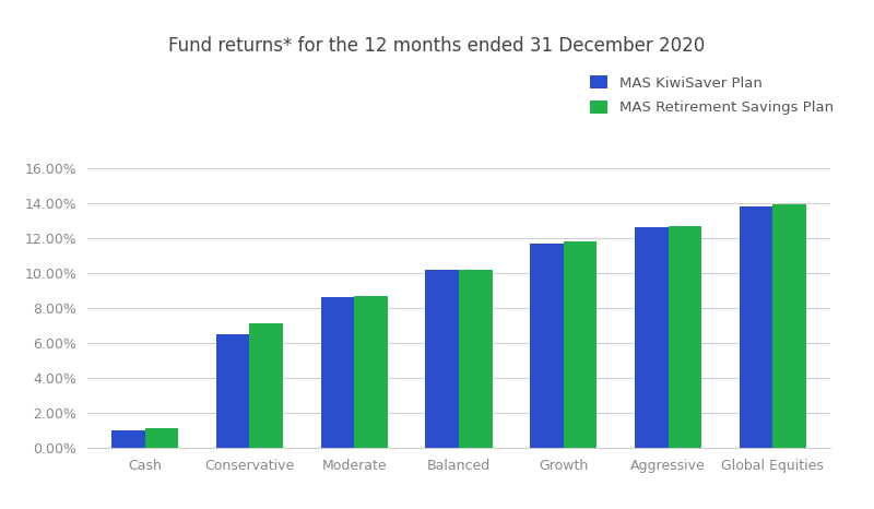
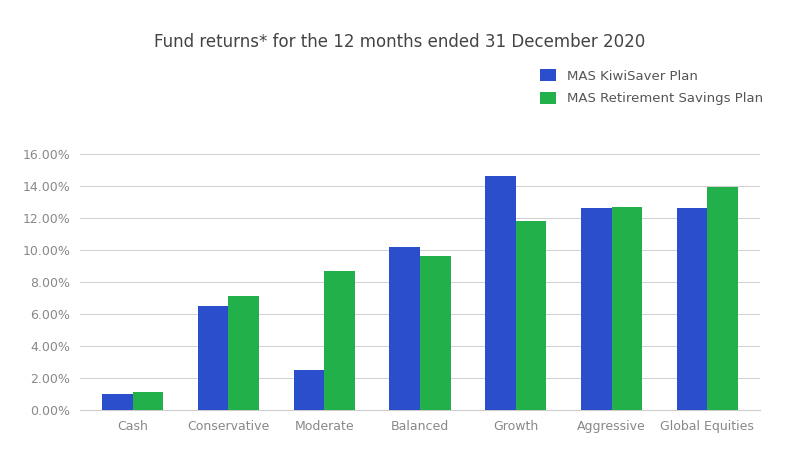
MAS KiwiSaver Plan/Moderate: 8.6% -> 2.5%
MAS Retirement Savings Plan/Balanced: 10.2% -> 9.6%
MAS KiwiSaver Plan/Growth: 11.7% -> 14.6%
MAS KiwiSaver Plan/Global Equities: 13.8% -> 12.6%
